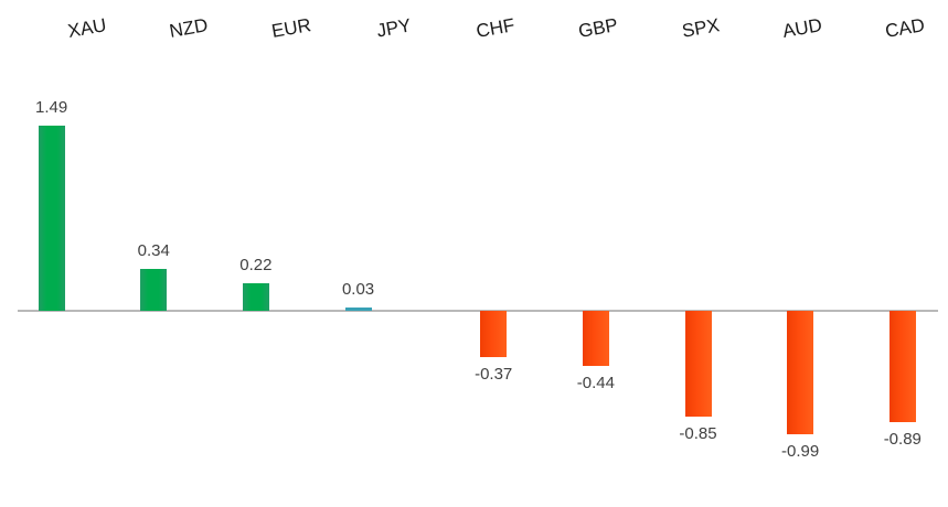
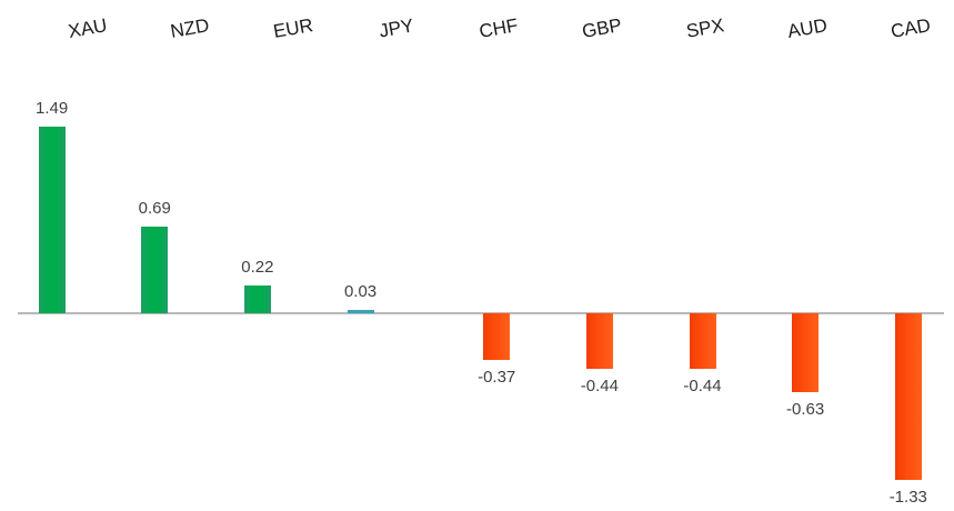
NZD: 0.34 -> 0.69
SPX: -0.85 -> -0.44
AUD: -0.99 -> -0.63
CAD: -0.89 -> -1.33
